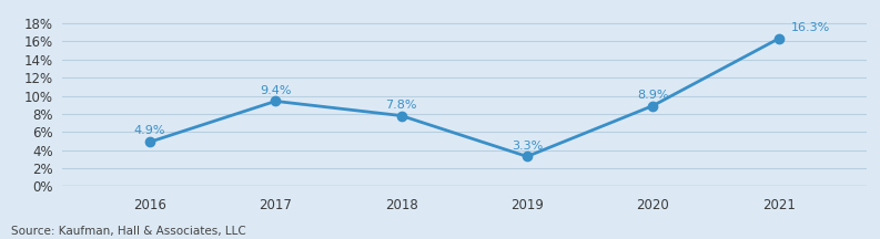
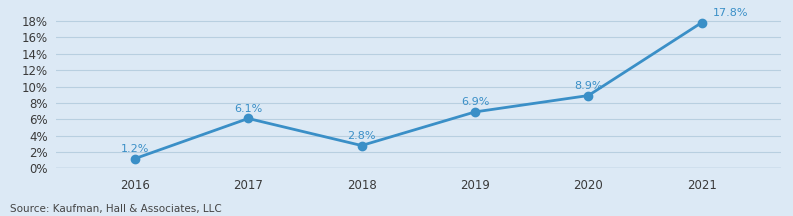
2016: 4.9% -> 1.2%
2017: 9.4% -> 6.1%
2018: 7.8% -> 2.8%
2019: 3.3% -> 6.9%
2021: 16.3% -> 17.8%
